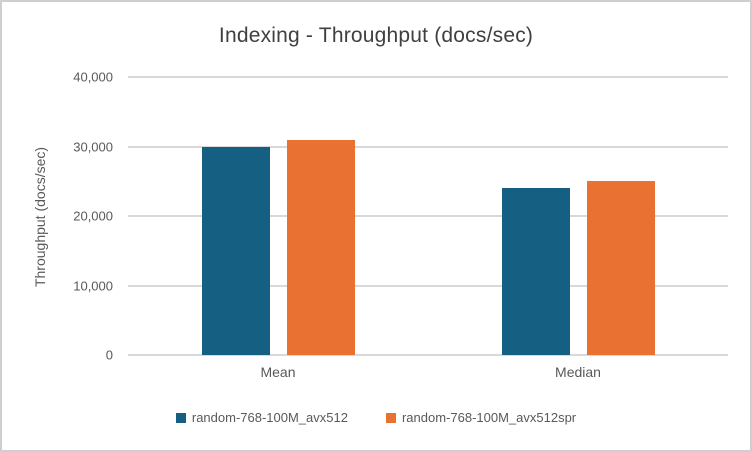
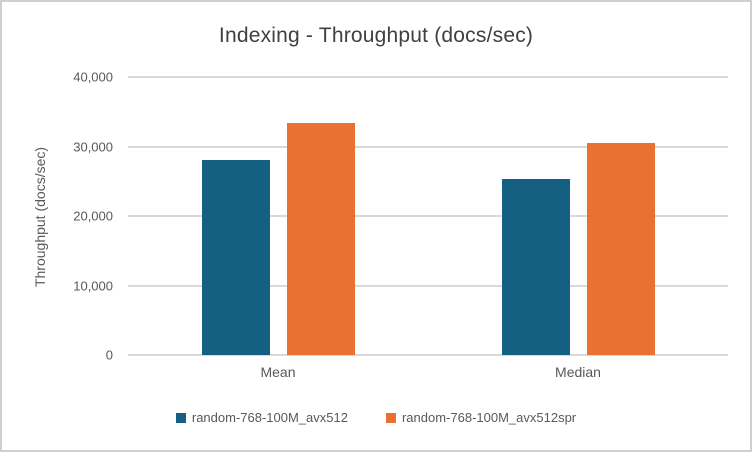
random-768-100M_avx512/Mean: 30000 -> 28000
random-768-100M_avx512spr/Mean: 31000 -> 33000
random-768-100M_avx512/Median: 24000 -> 25000
random-768-100M_avx512spr/Median: 25000 -> 30000
